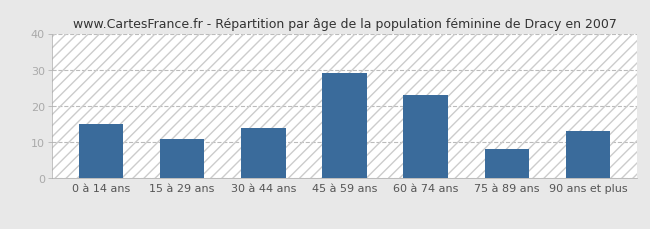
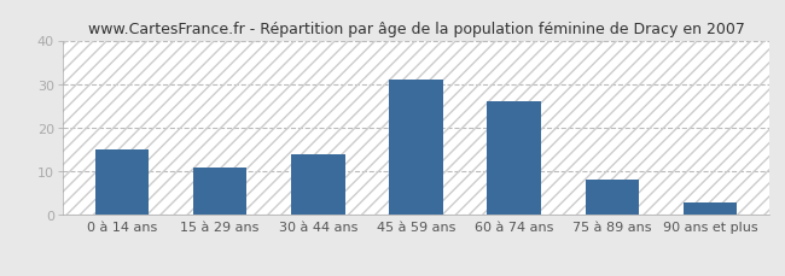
45 à 59 ans: 29 -> 31
60 à 74 ans: 23 -> 26
90 ans et plus: 13 -> 3
